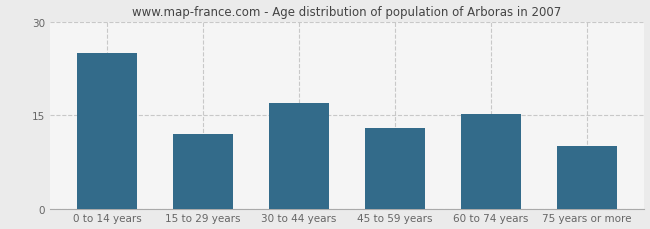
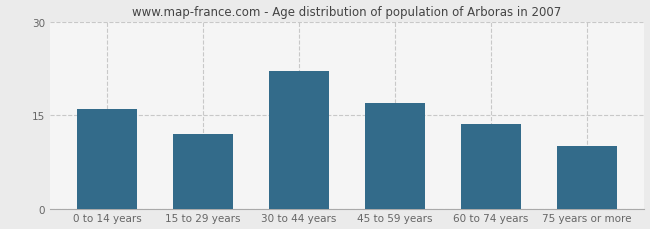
0 to 14 years: 25.0 -> 16.0
30 to 44 years: 17.0 -> 22.0
45 to 59 years: 13.0 -> 17.0
60 to 74 years: 15.2 -> 13.5
